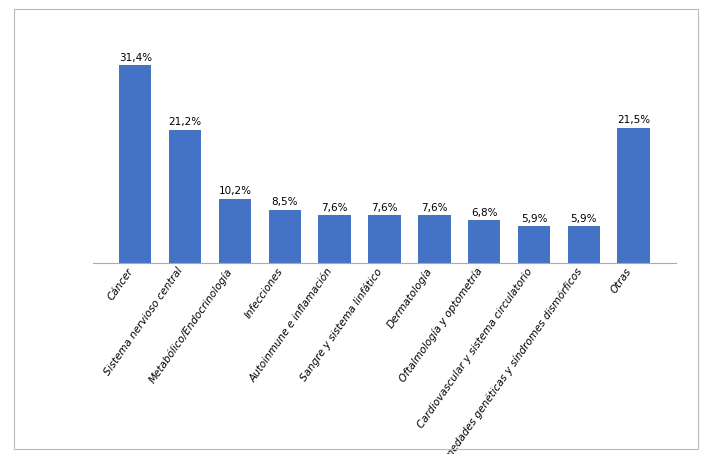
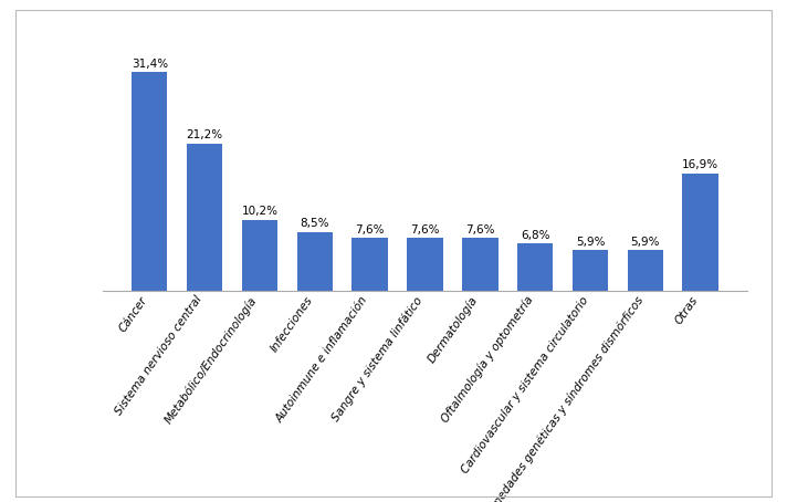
Otras: 21,5% -> 16,9%
